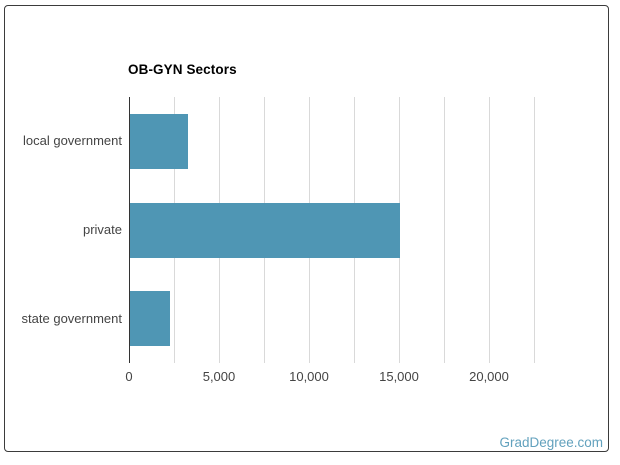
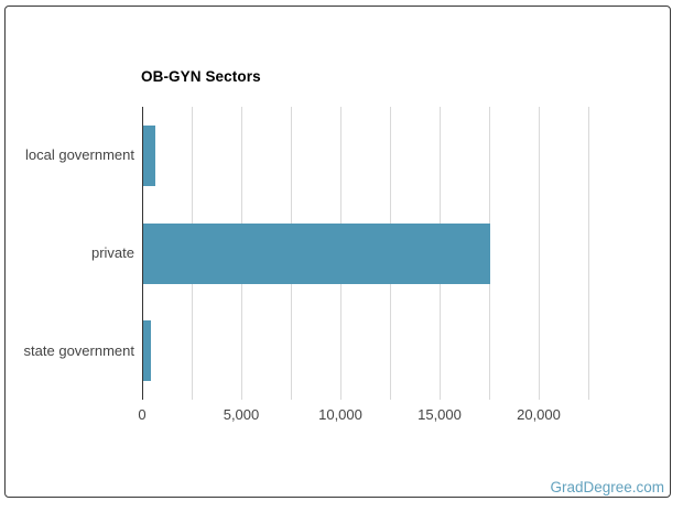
local government: 3200 -> 600
private: 15000 -> 17500
state government: 2200 -> 400
